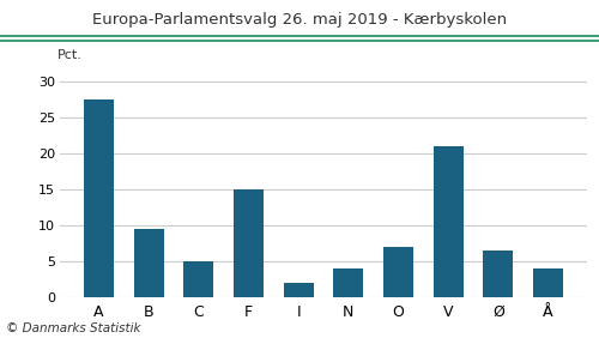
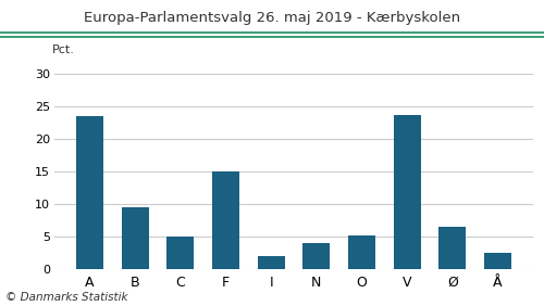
A: 27.5 -> 23.6
O: 7.0 -> 5.2
V: 21.0 -> 23.8
Å: 4.0 -> 2.6
